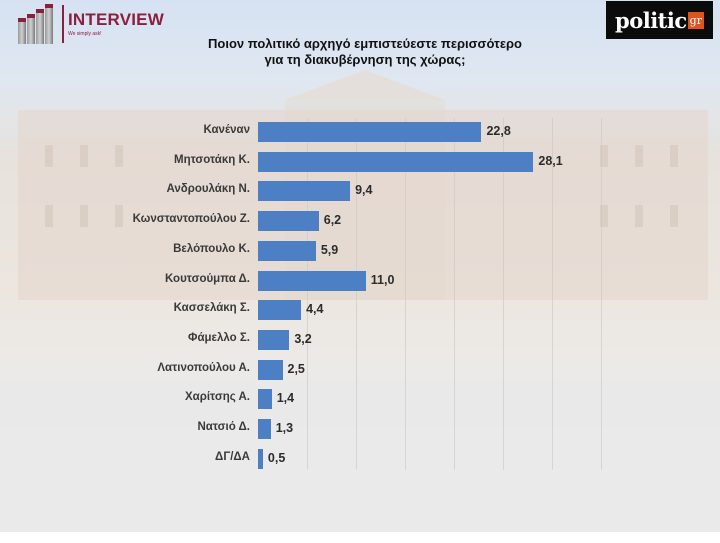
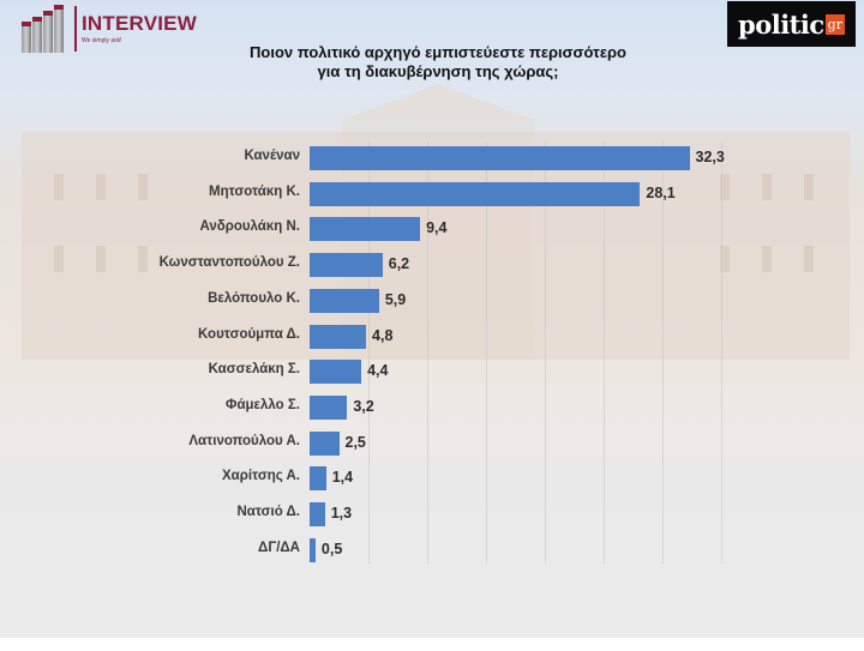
Κανέναν: 22,8 -> 32,3
Κουτσούμπα Δ.: 11,0 -> 4,8
